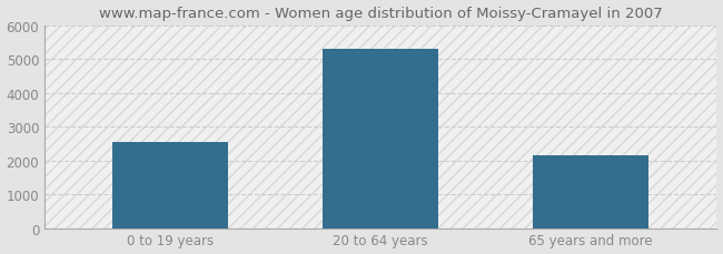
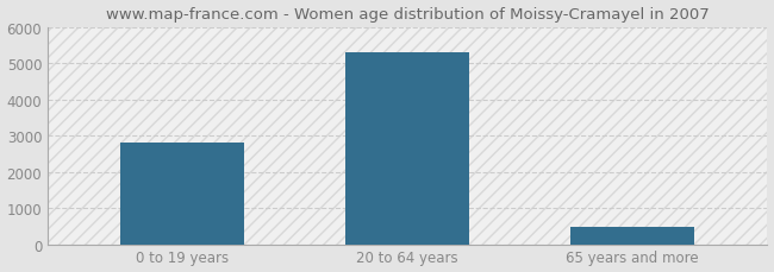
0 to 19 years: 2550 -> 2820
65 years and more: 2150 -> 470
